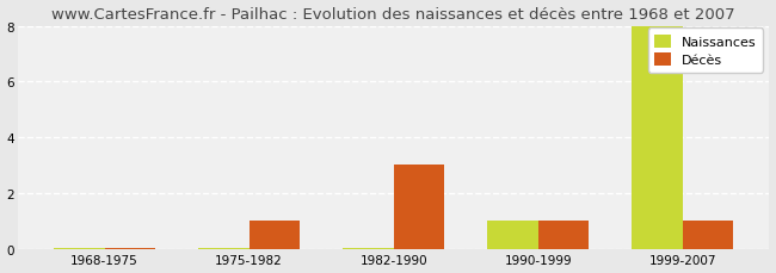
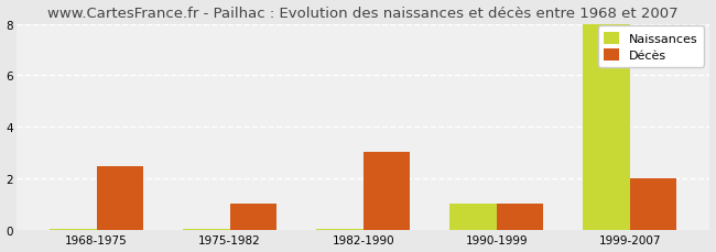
Décès/1968-1975: 0.04 -> 2.45
Décès/1999-2007: 1.00 -> 2.00
